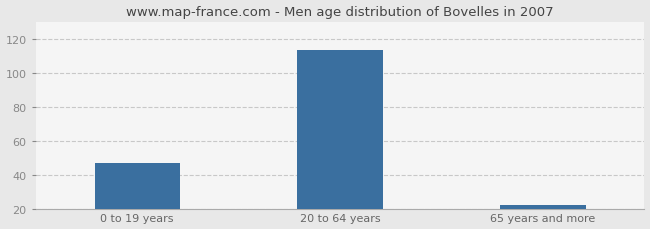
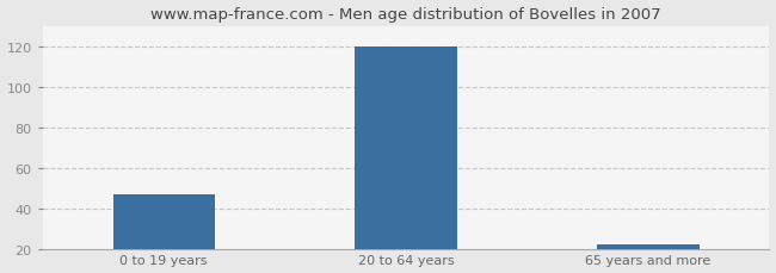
20 to 64 years: 113 -> 120
